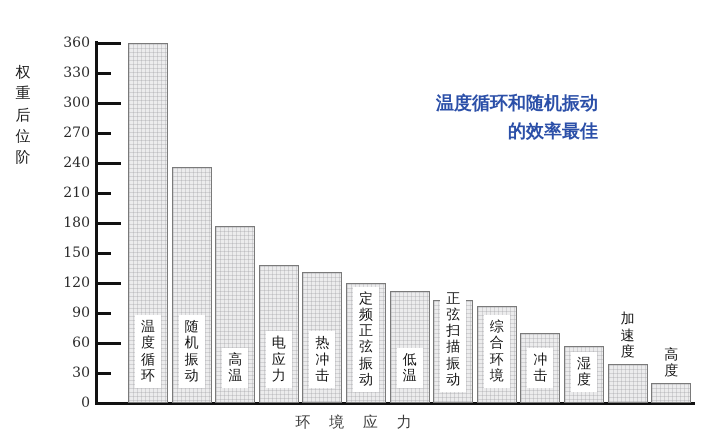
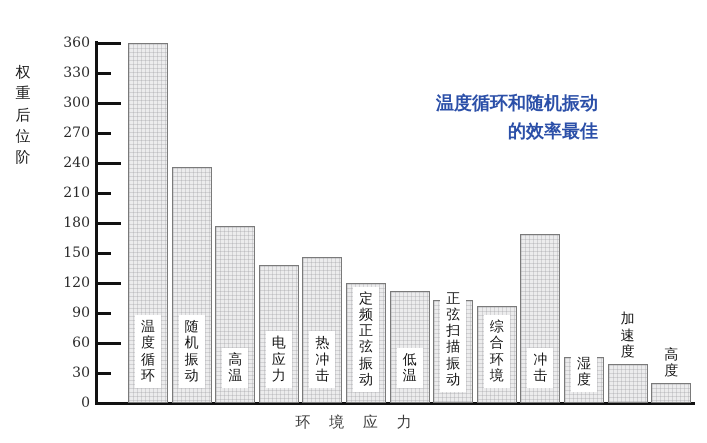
热冲击: 131 -> 146
冲击: 70 -> 169
湿度: 57 -> 46
